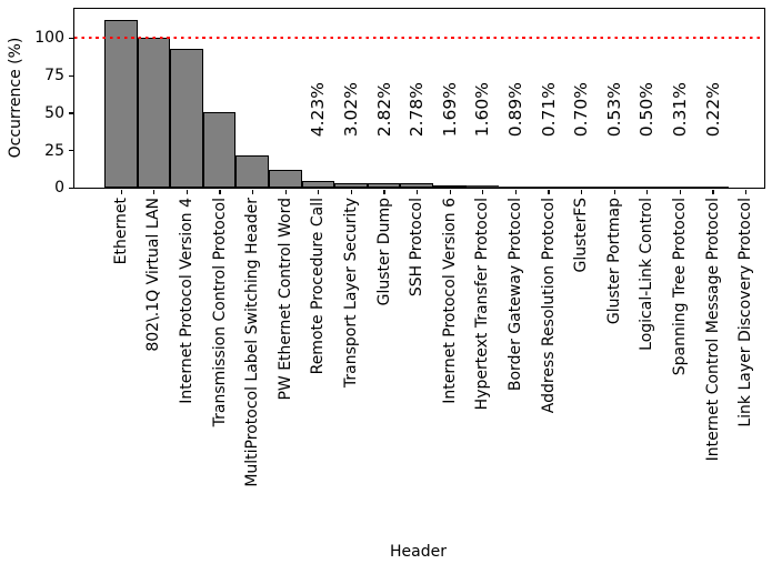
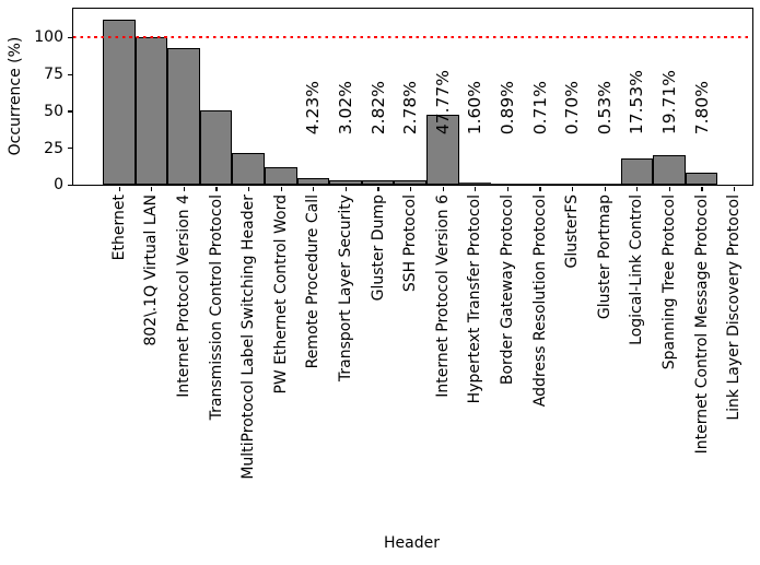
Internet Protocol Version 6: 1.69% -> 47.77%
Logical-Link Control: 0.50% -> 17.53%
Spanning Tree Protocol: 0.31% -> 19.71%
Internet Control Message Protocol: 0.22% -> 7.80%
